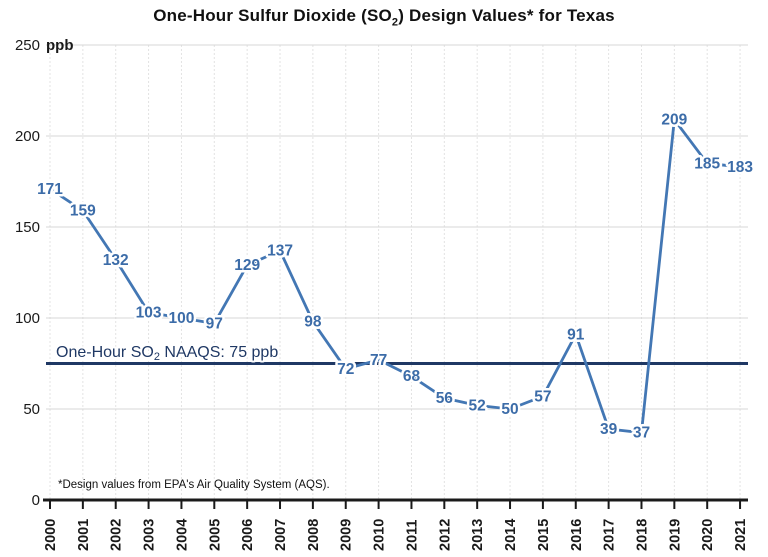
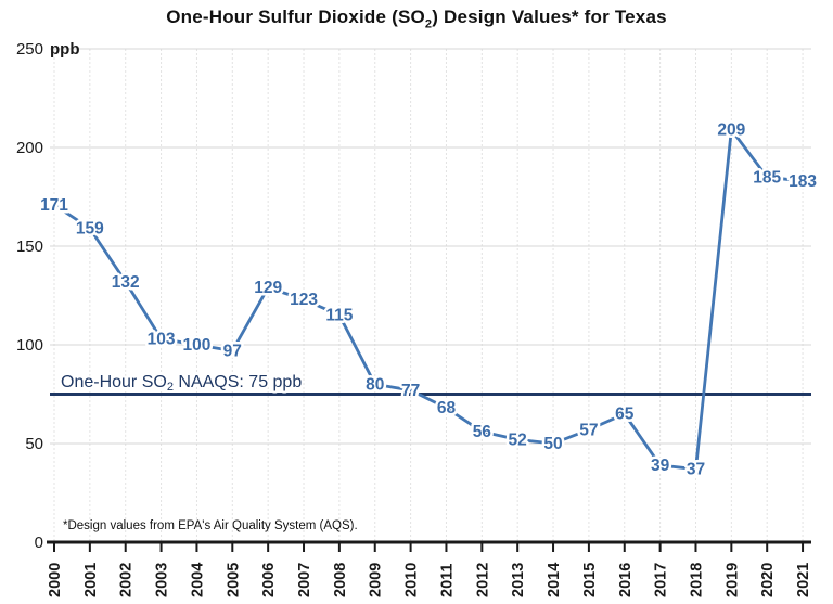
2007: 137 -> 123
2008: 98 -> 115
2009: 72 -> 80
2016: 91 -> 65
